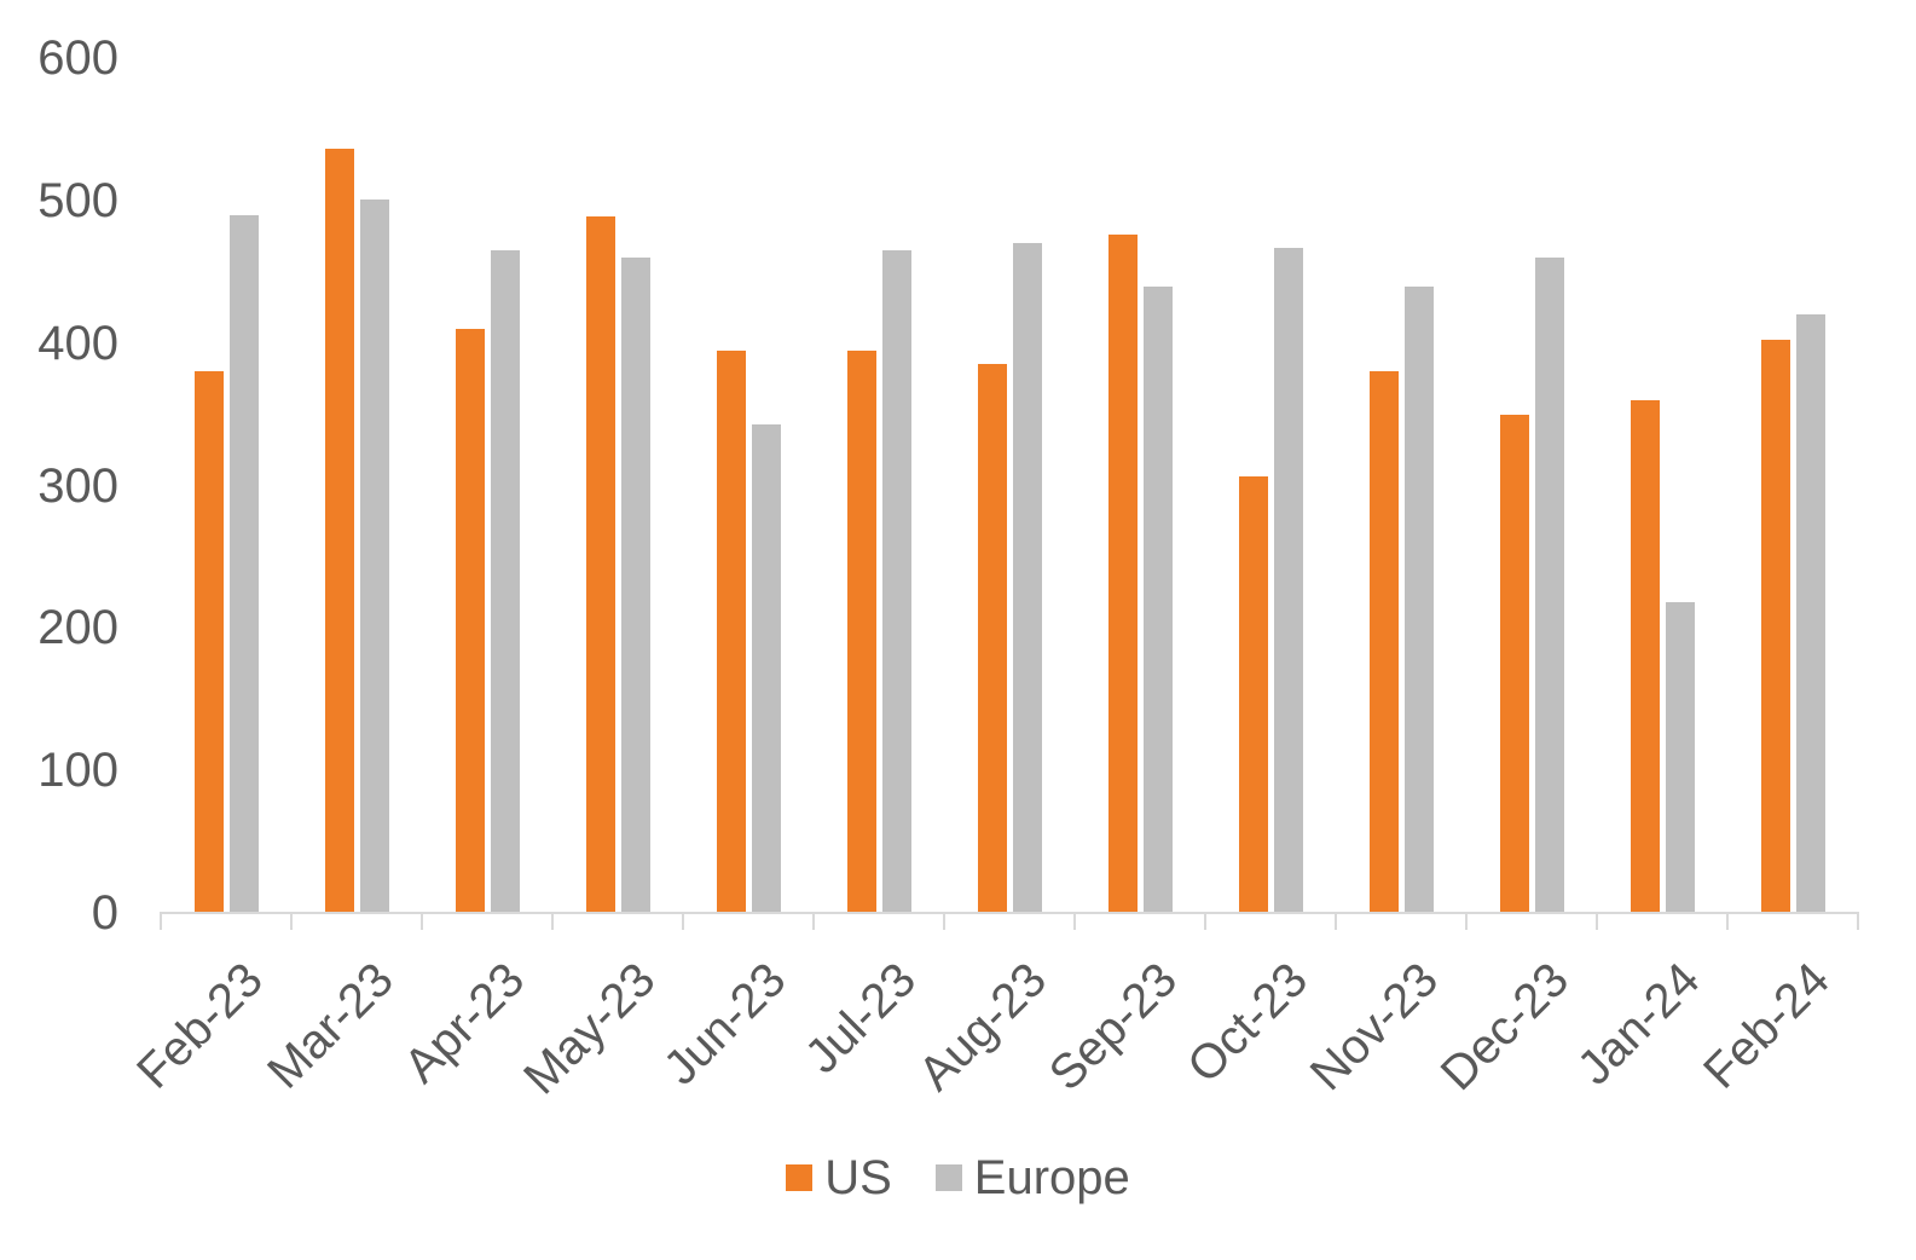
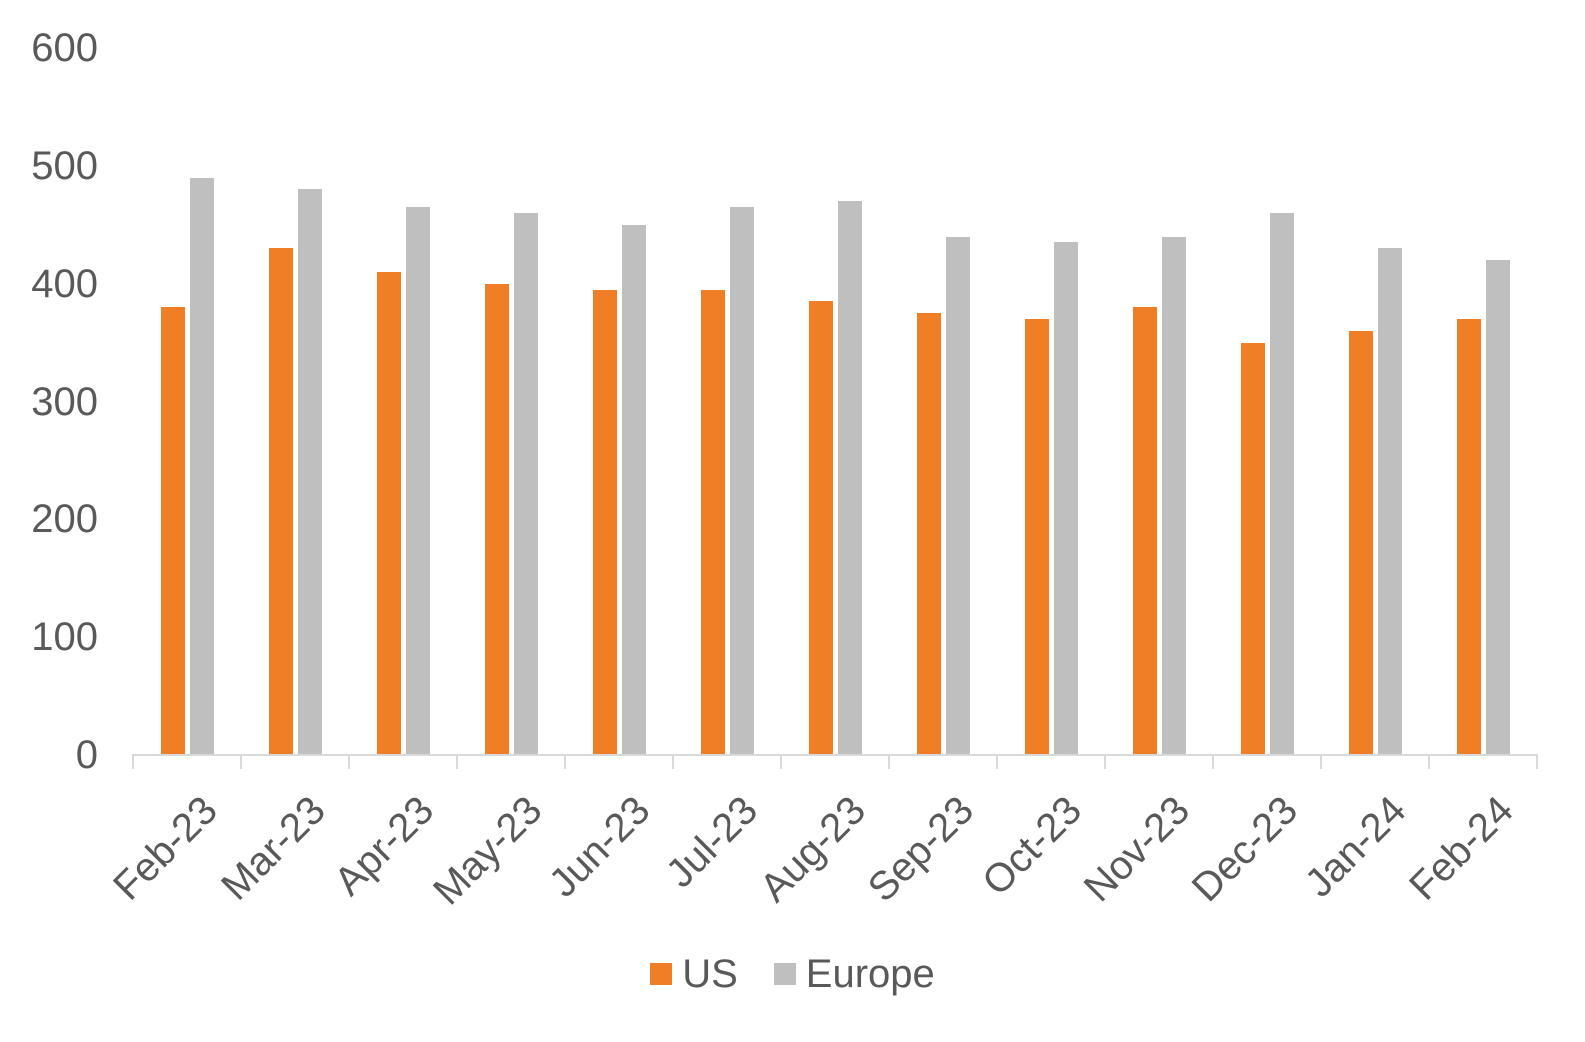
US/Mar-23: 536 -> 430
Europe/Mar-23: 501 -> 480
US/May-23: 489 -> 400
Europe/Jun-23: 343 -> 450
US/Sep-23: 476 -> 375
US/Oct-23: 306 -> 370
Europe/Oct-23: 467 -> 435
Europe/Jan-24: 218 -> 430
US/Feb-24: 402 -> 370
